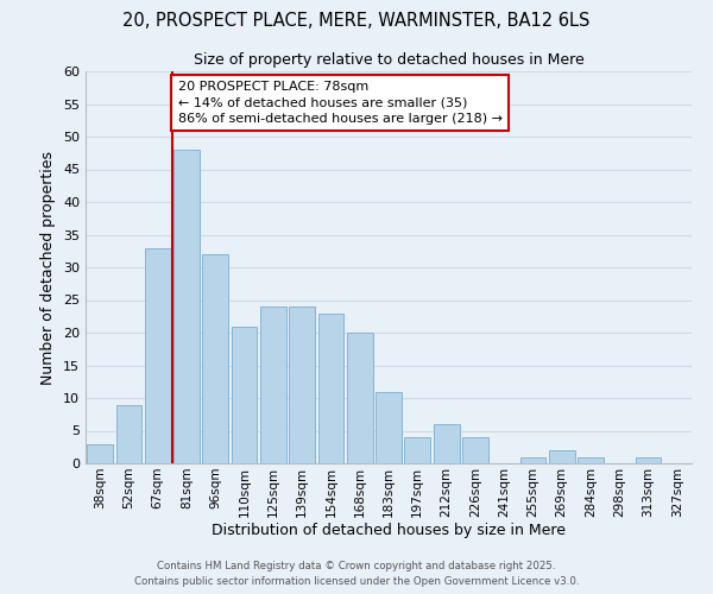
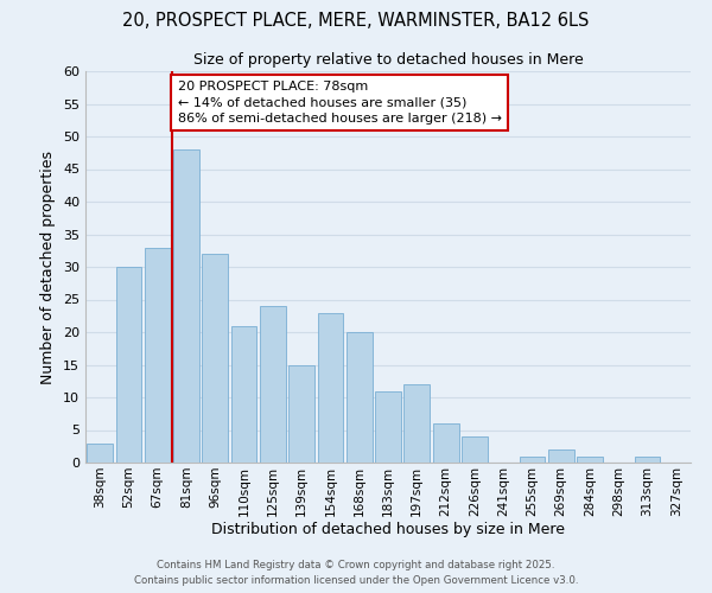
52sqm: 9 -> 30
139sqm: 24 -> 15
197sqm: 4 -> 12
